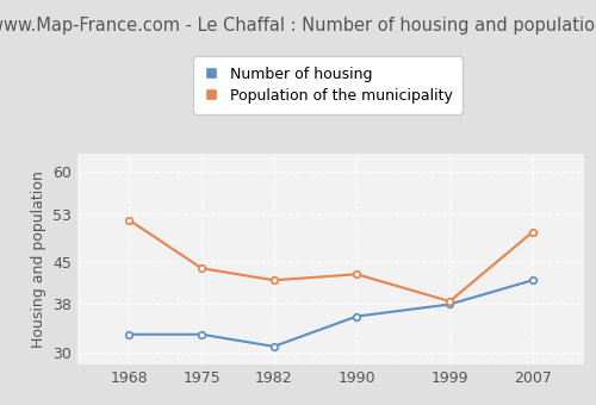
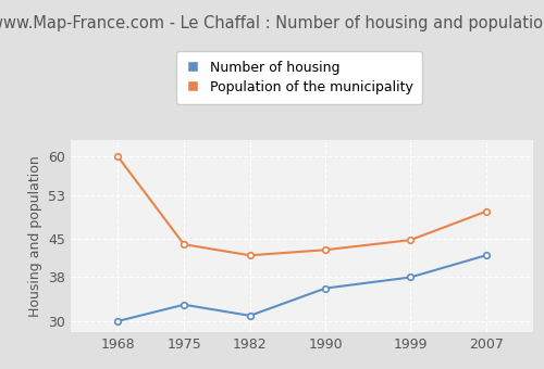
Number of housing/1968: 33 -> 30
Population of the municipality/1968: 52.0 -> 60.0
Population of the municipality/1999: 38.5 -> 44.8
